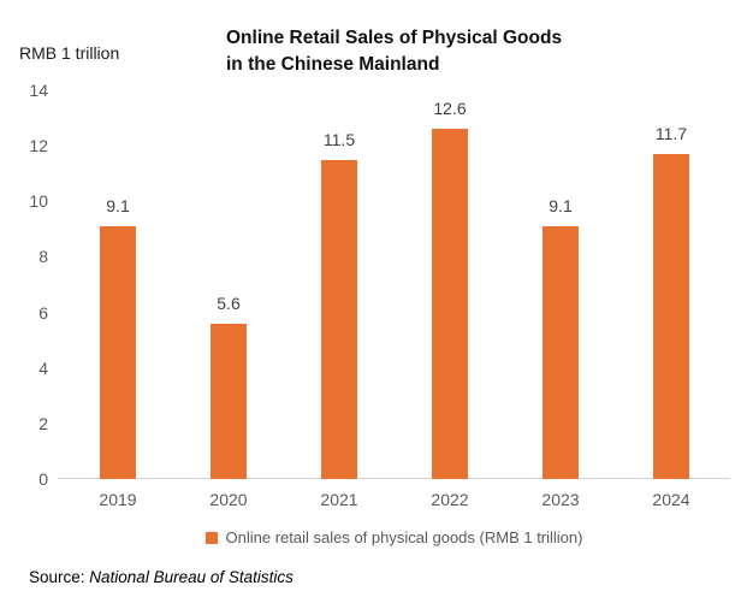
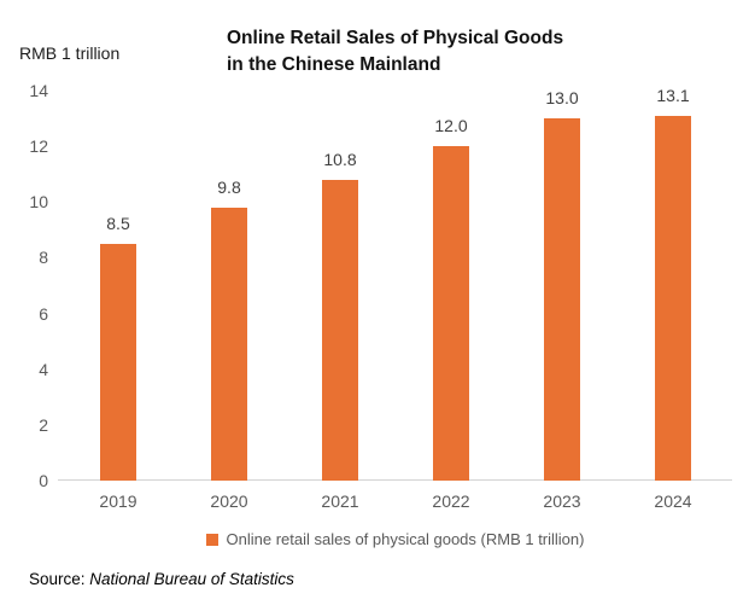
2019: 9.1 -> 8.5
2020: 5.6 -> 9.8
2021: 11.5 -> 10.8
2022: 12.6 -> 12.0
2023: 9.1 -> 13.0
2024: 11.7 -> 13.1
